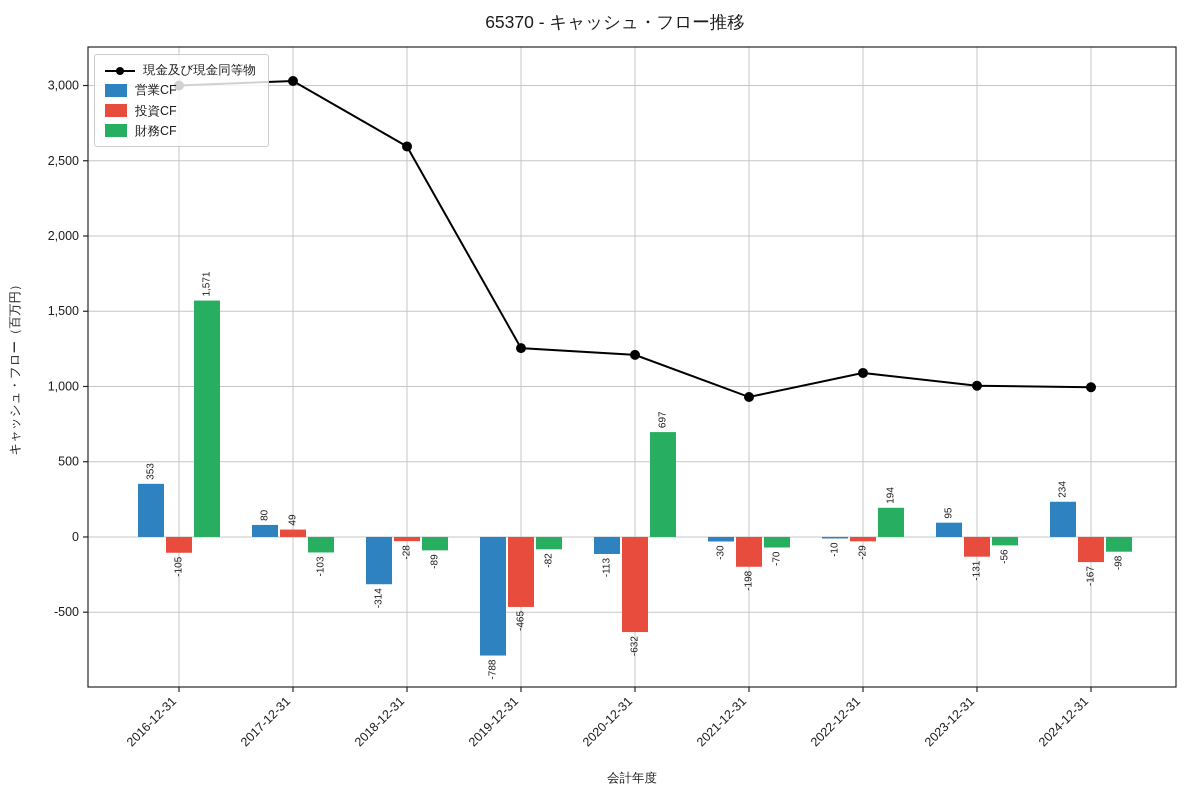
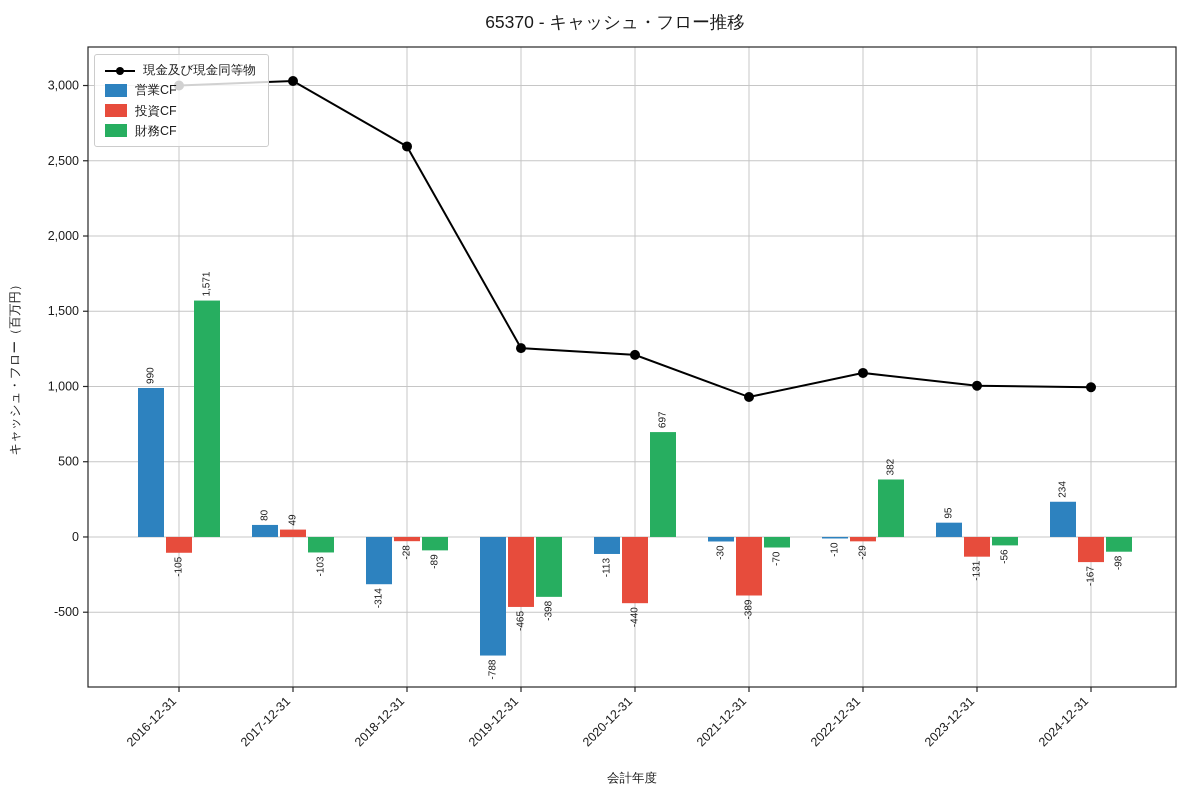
営業CF/2016-12-31: 353 -> 990
財務CF/2019-12-31: -82 -> -398
投資CF/2020-12-31: -632 -> -440
投資CF/2021-12-31: -198 -> -389
財務CF/2022-12-31: 194 -> 382
